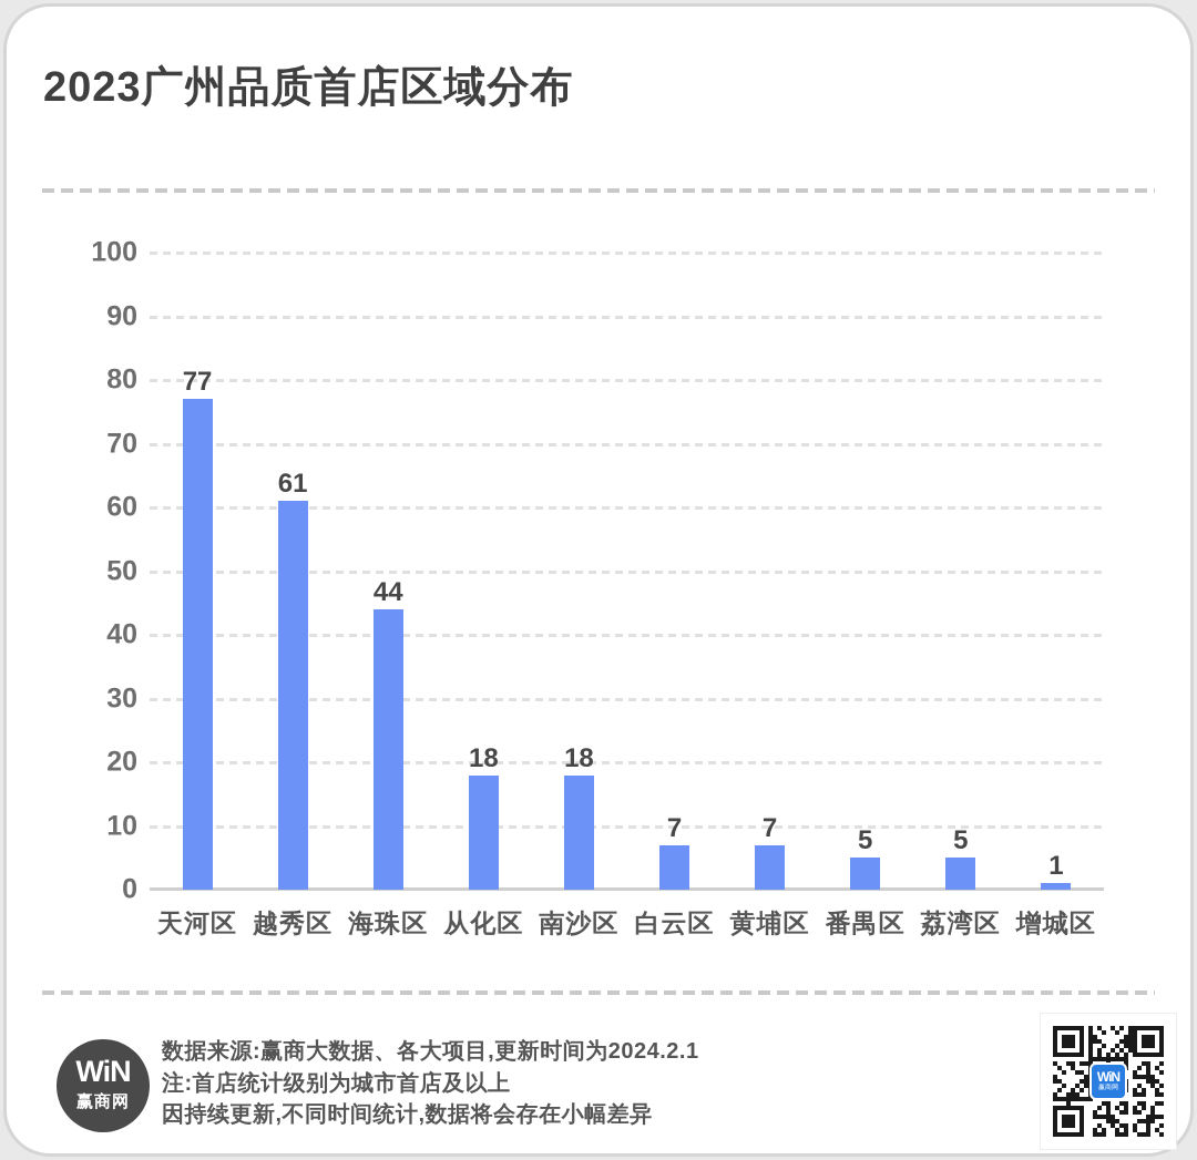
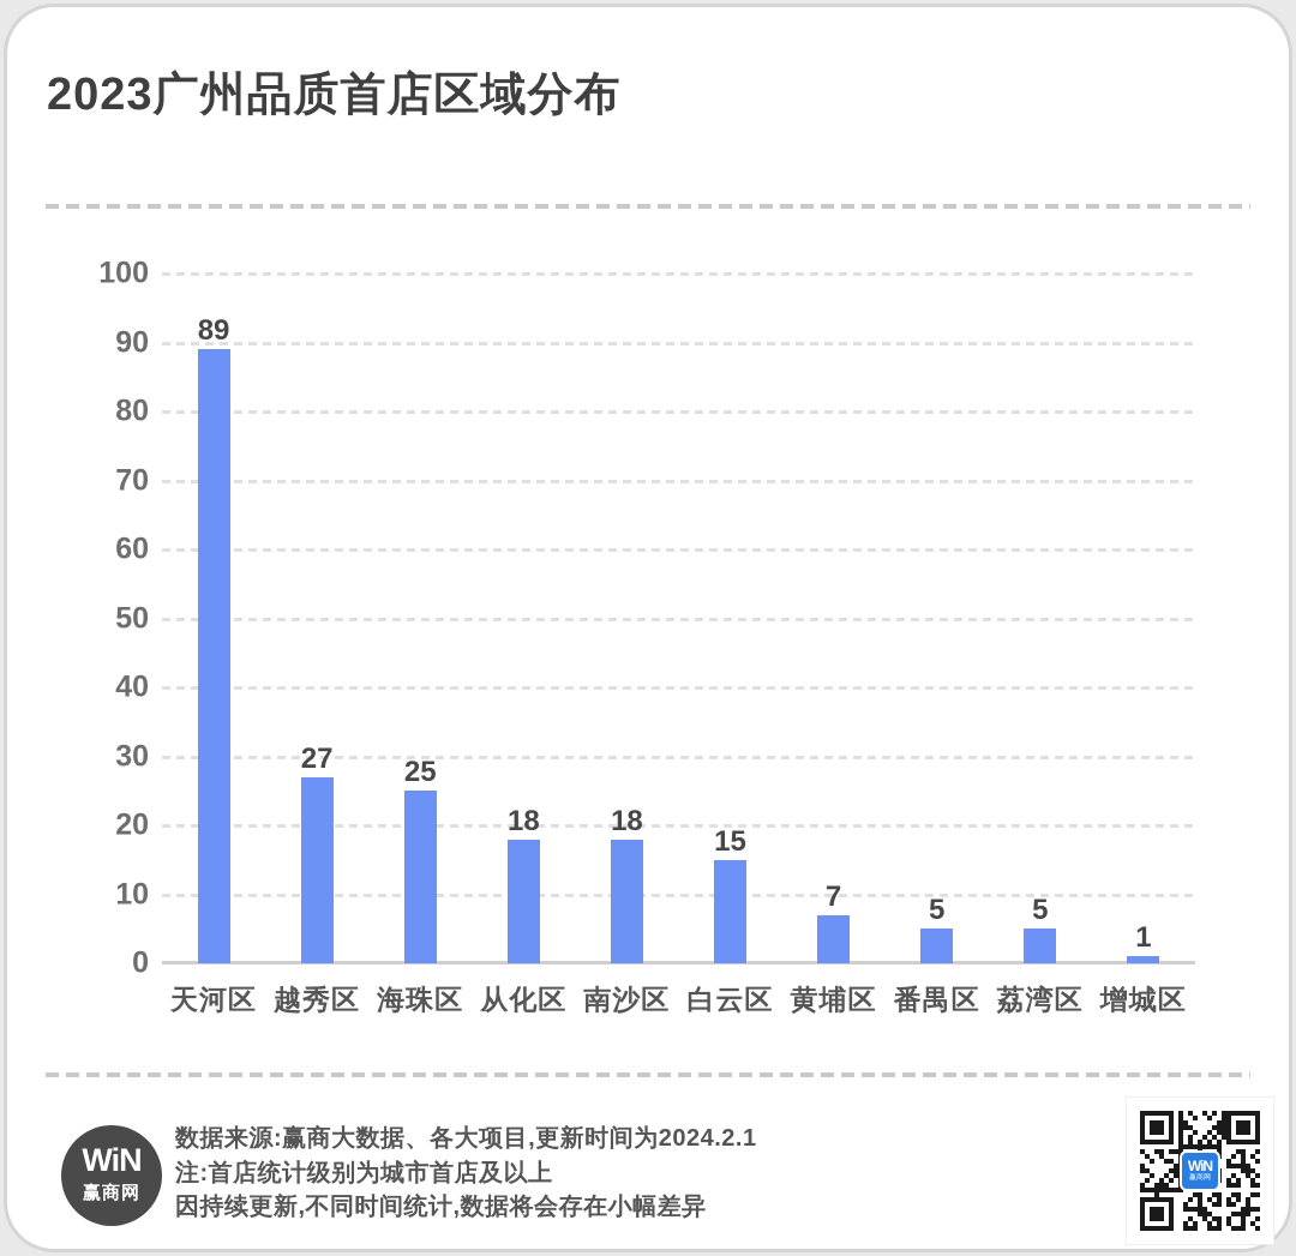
天河区: 77 -> 89
越秀区: 61 -> 27
海珠区: 44 -> 25
白云区: 7 -> 15
